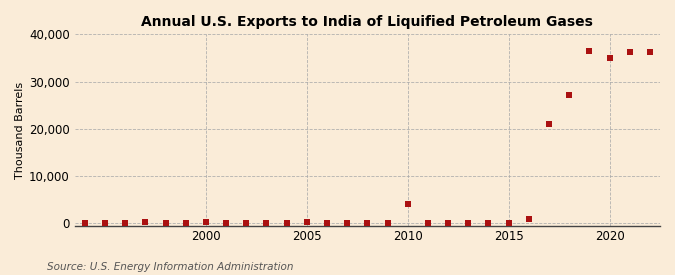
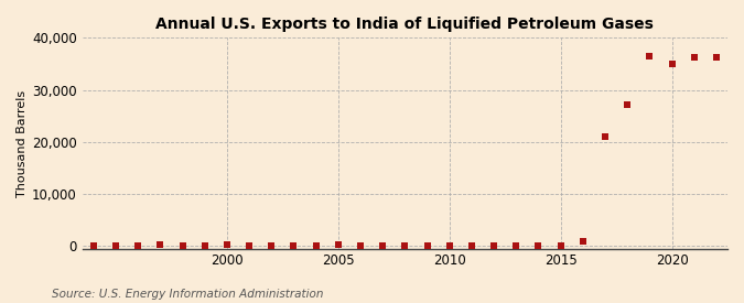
2010: 4,000 -> 100
